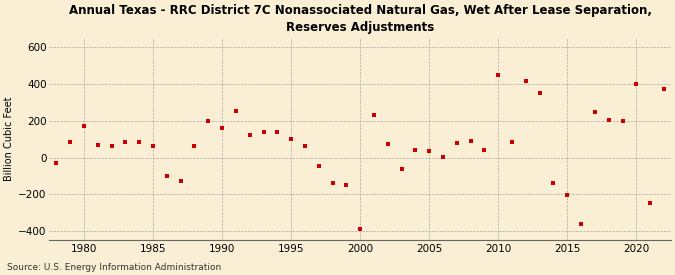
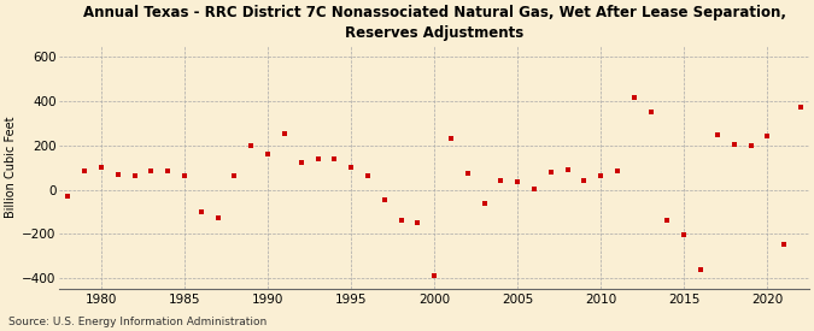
1980: 170 -> 100
2010: 450 -> 60
2020: 400 -> 240
